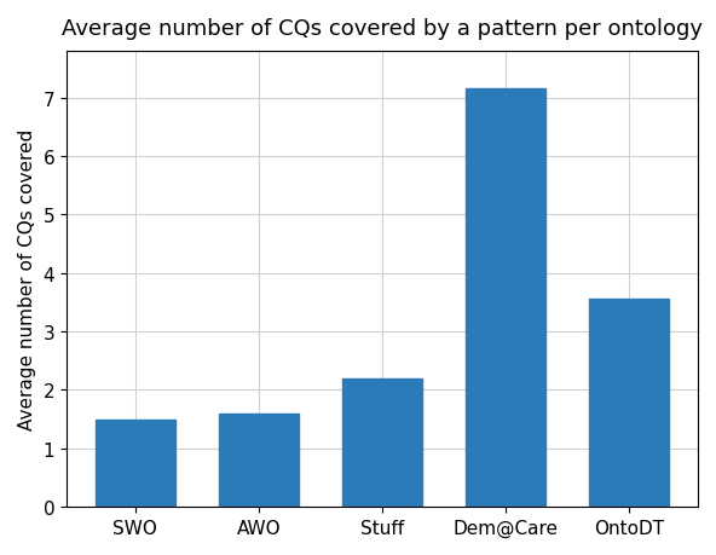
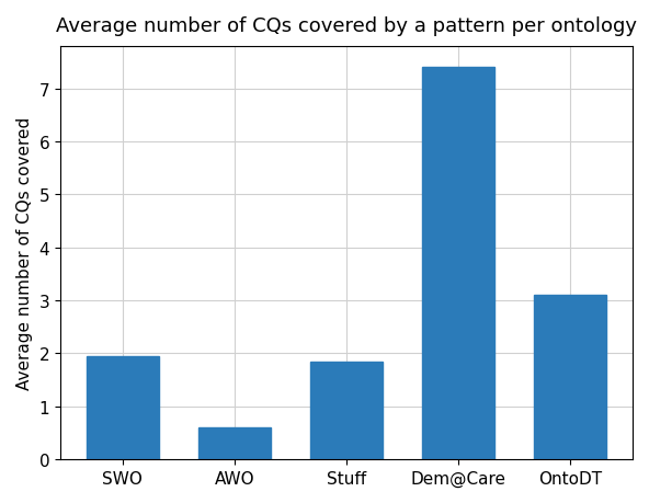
SWO: 1.50 -> 1.95
AWO: 1.60 -> 0.60
Stuff: 2.20 -> 1.85
Dem@Care: 7.15 -> 7.40
OntoDT: 3.55 -> 3.10
